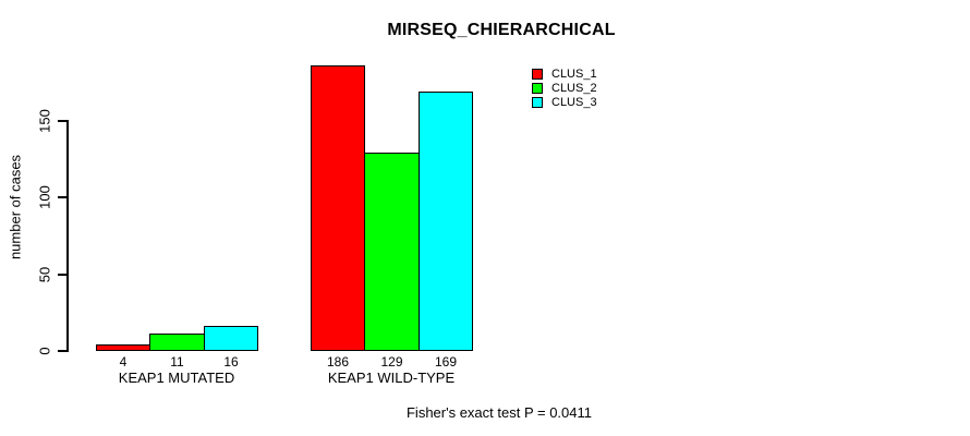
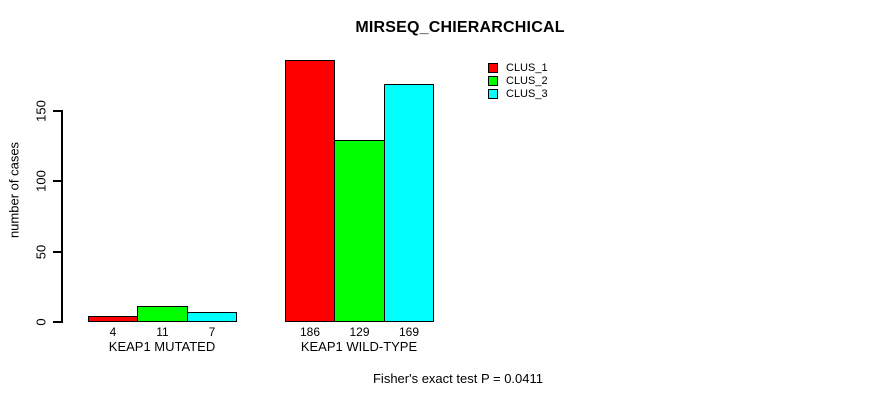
CLUS_3/KEAP1 MUTATED: 16 -> 7
